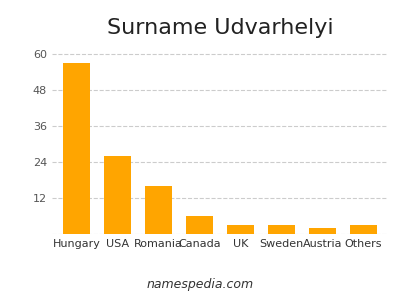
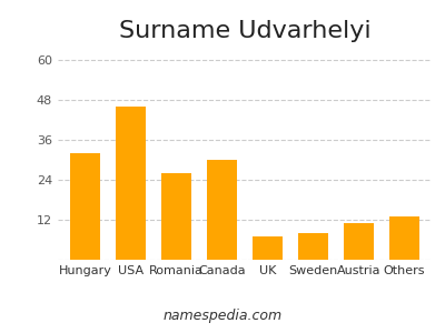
Hungary: 57 -> 32
USA: 26 -> 46
Romania: 16 -> 26
Canada: 6 -> 30
UK: 3 -> 7
Sweden: 3 -> 8
Austria: 2 -> 11
Others: 3 -> 13
